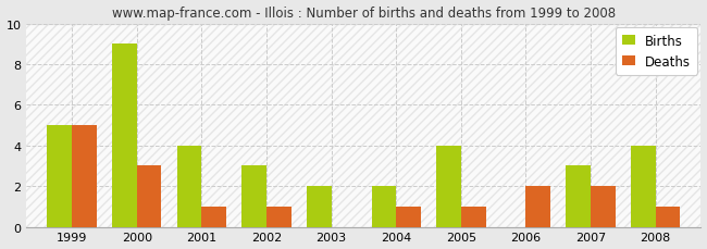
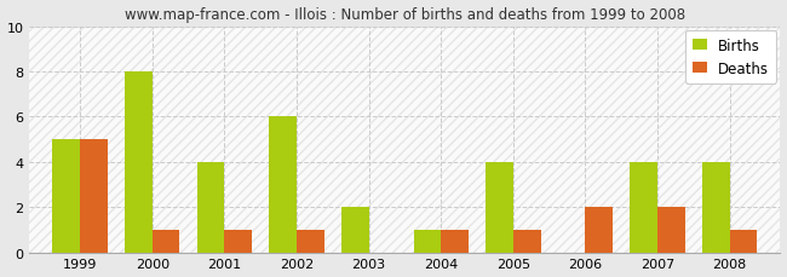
Births/2000: 9 -> 8
Deaths/2000: 3 -> 1
Births/2002: 3 -> 6
Births/2004: 2 -> 1
Births/2007: 3 -> 4
